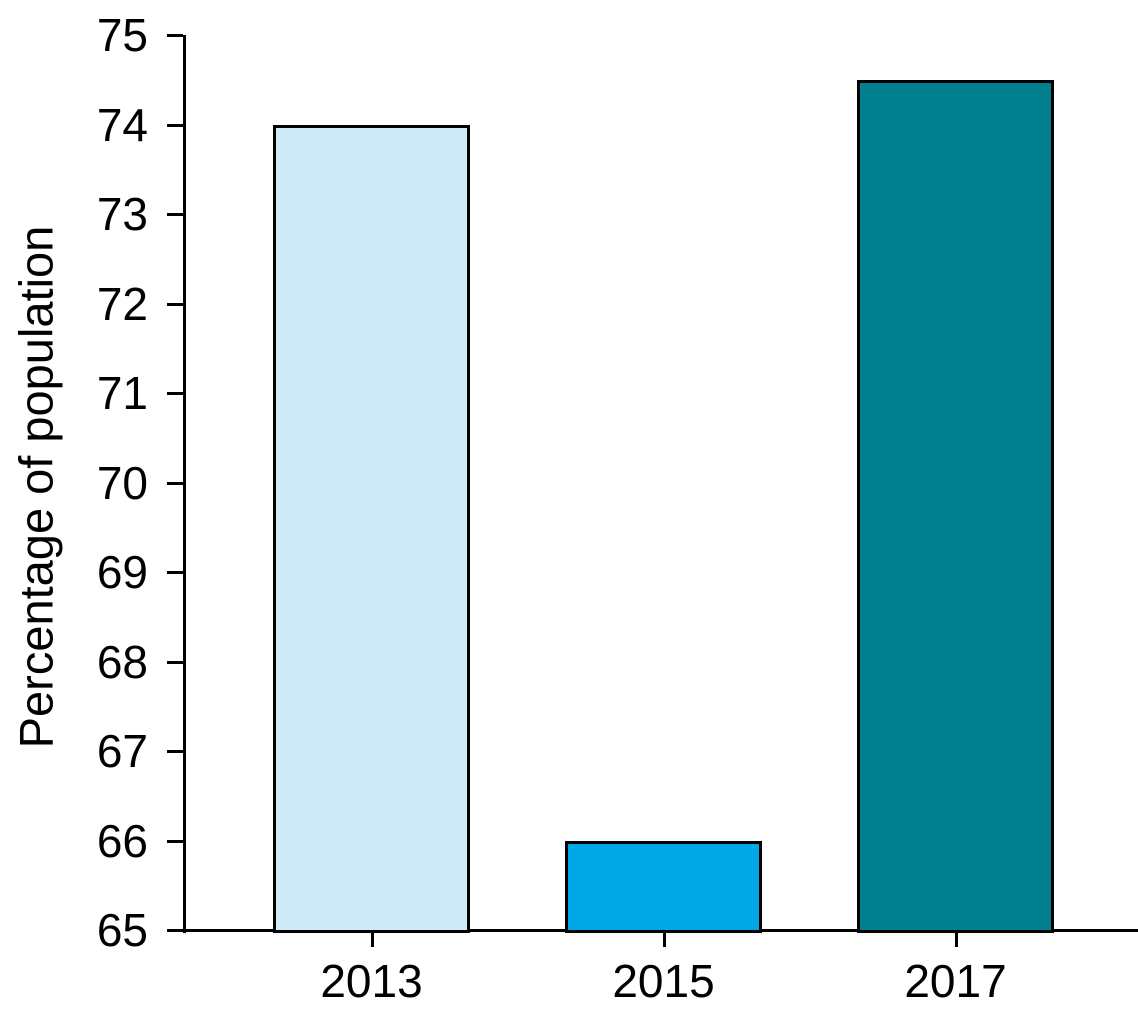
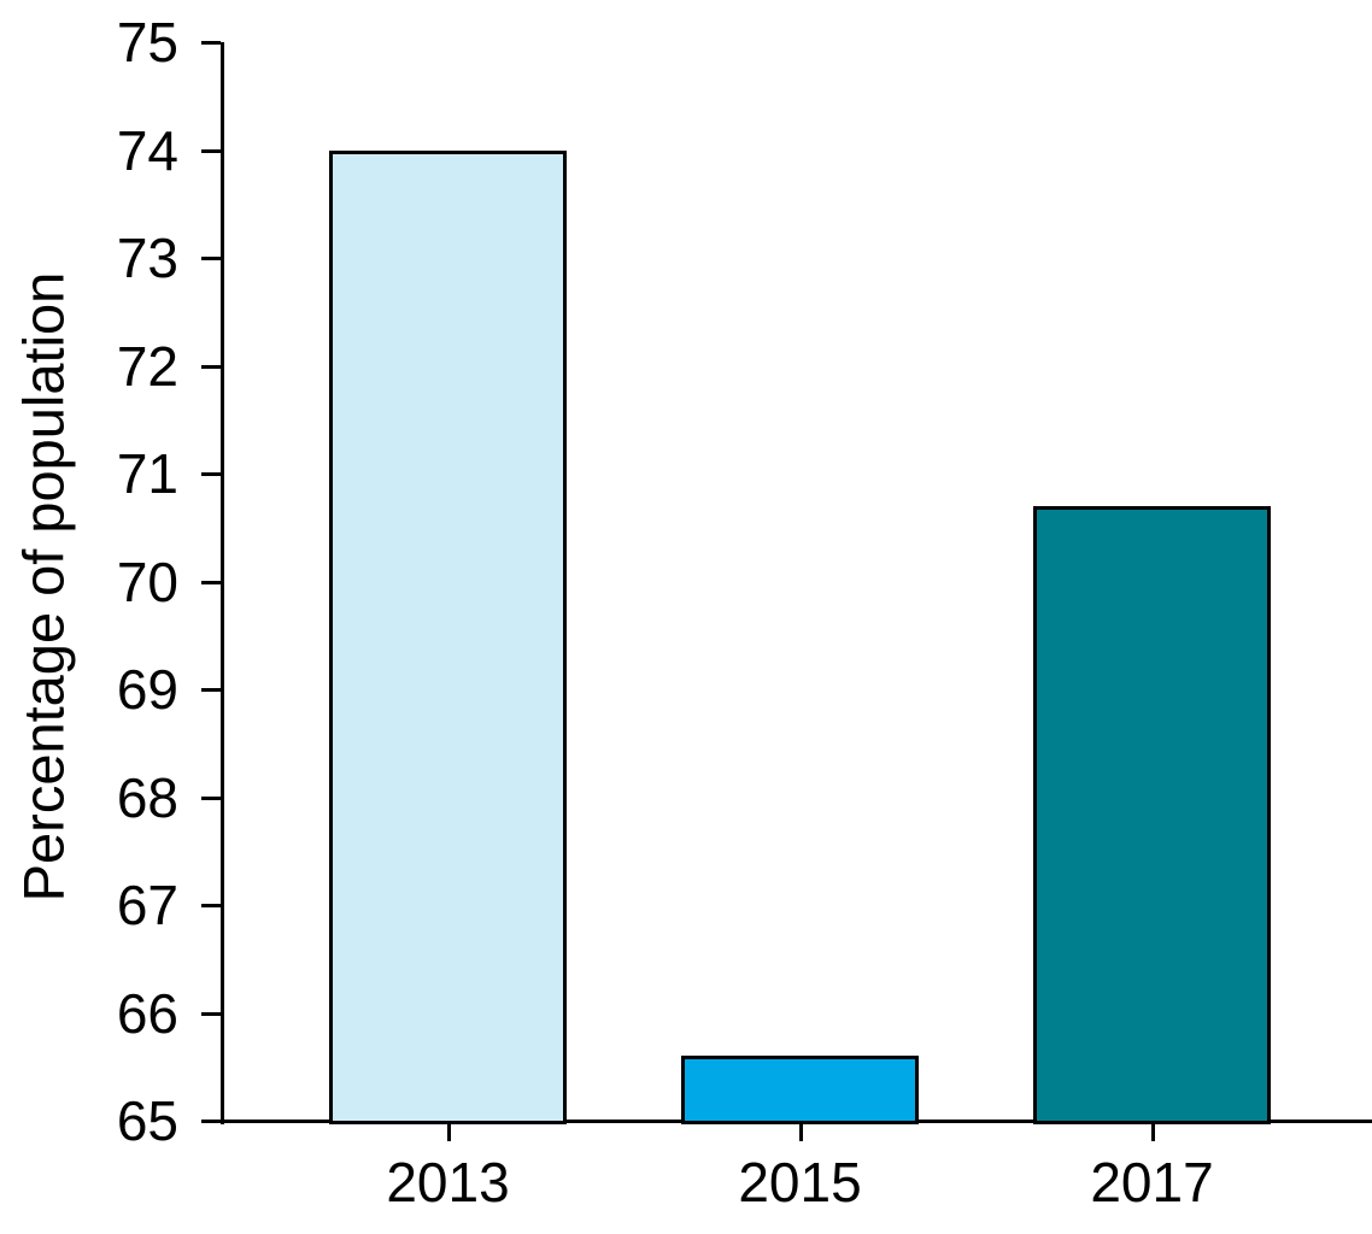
2015: 66.0 -> 65.6
2017: 74.5 -> 70.7
